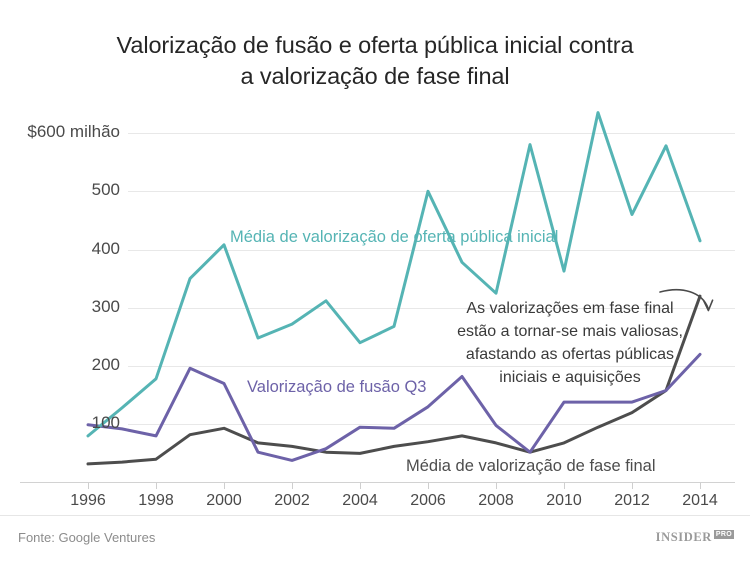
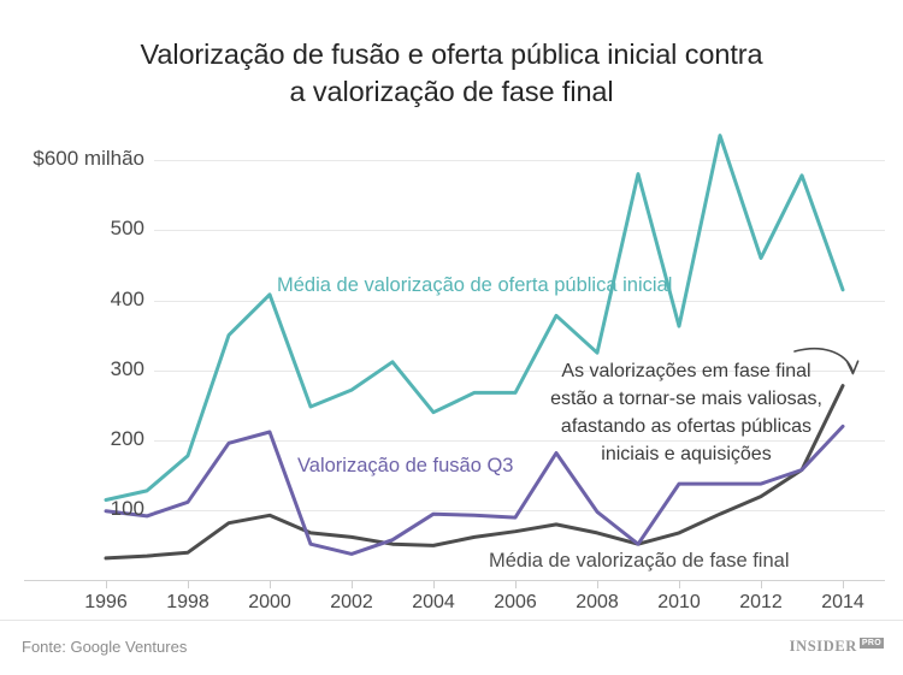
Média de valorização de oferta pública inicial/1996: 80 -> 120
Valorização de fusão Q3/1998: 80 -> 110
Valorização de fusão Q3/2000: 170 -> 210
Média de valorização de oferta pública inicial/2006: 500 -> 270
Valorização de fusão Q3/2006: 130 -> 90
Média de valorização de fase final/2014: 320 -> 280
